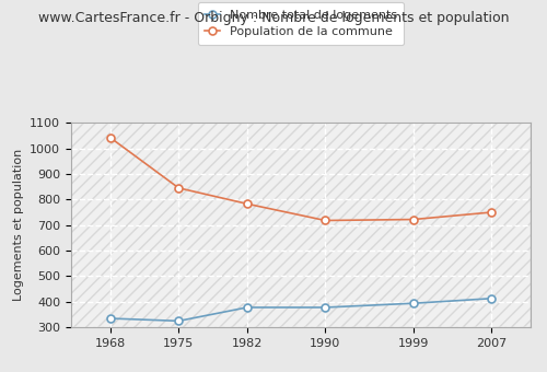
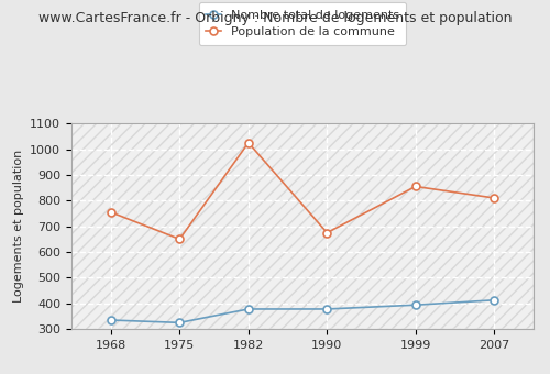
Population de la commune/1968: 1042 -> 755
Population de la commune/1975: 845 -> 650
Population de la commune/1982: 783 -> 1025
Population de la commune/1990: 718 -> 675
Population de la commune/1999: 722 -> 855
Population de la commune/2007: 750 -> 810
